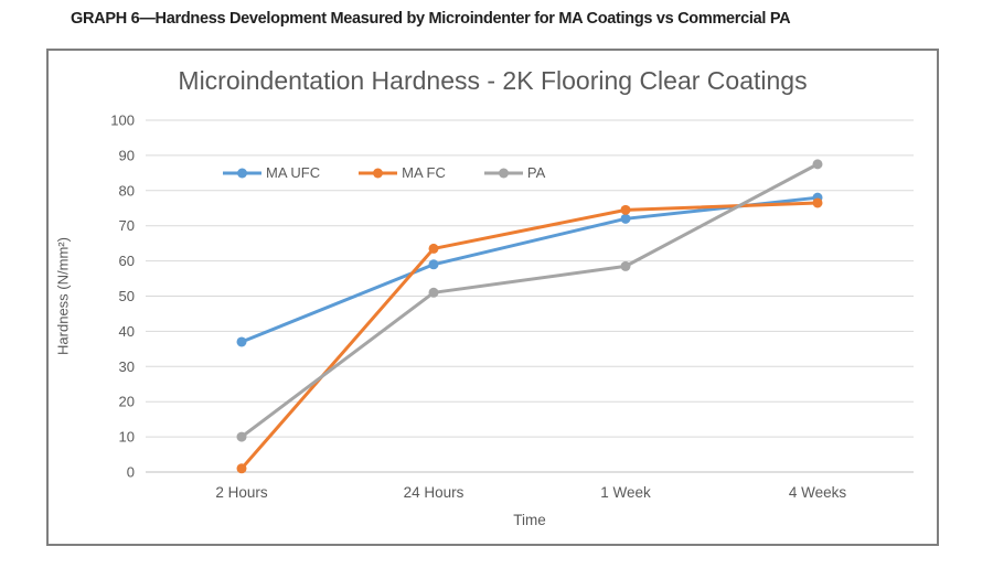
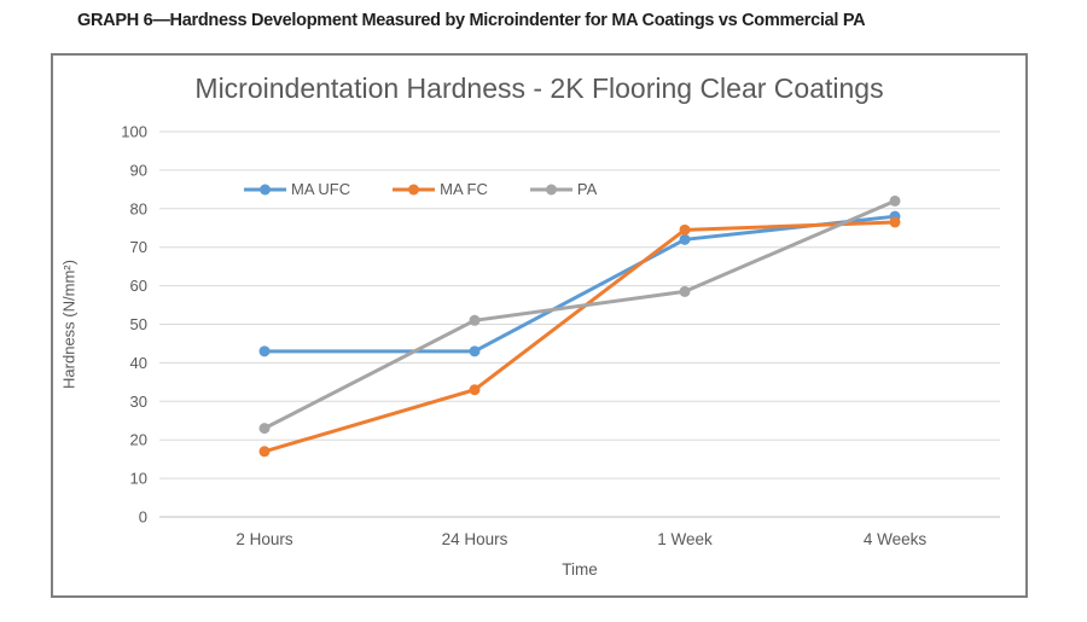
MA UFC/2 Hours: 37 -> 43
MA FC/2 Hours: 1 -> 17
PA/2 Hours: 10 -> 23
MA UFC/24 Hours: 59 -> 43
MA FC/24 Hours: 64 -> 33
PA/4 Weeks: 88 -> 82
